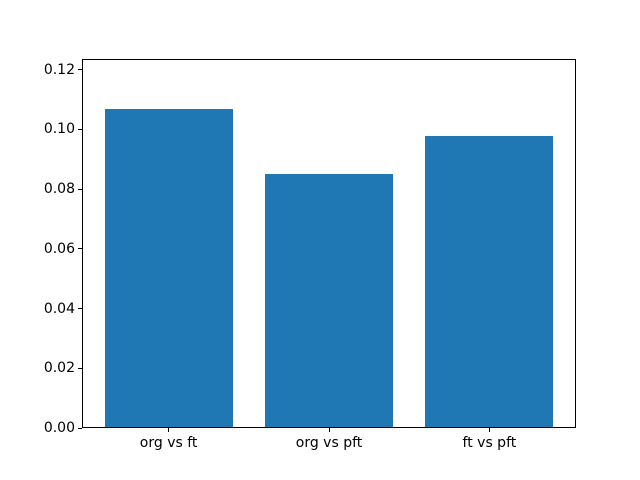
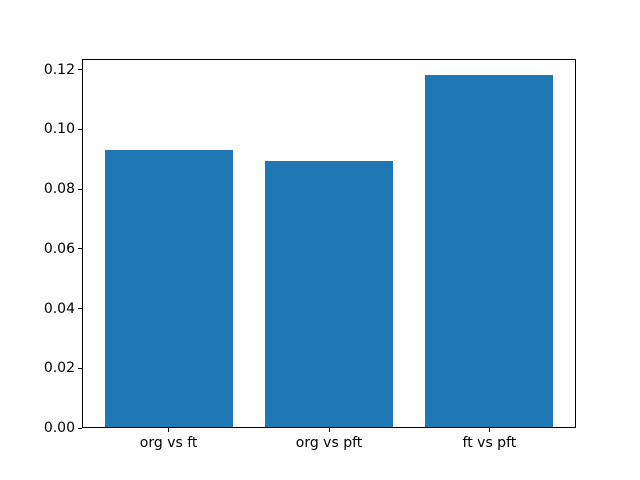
org vs ft: 0.107 -> 0.093
org vs pft: 0.085 -> 0.089
ft vs pft: 0.098 -> 0.118
